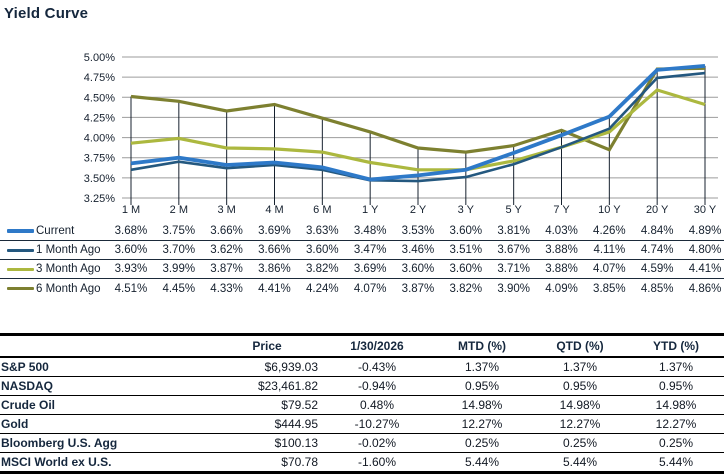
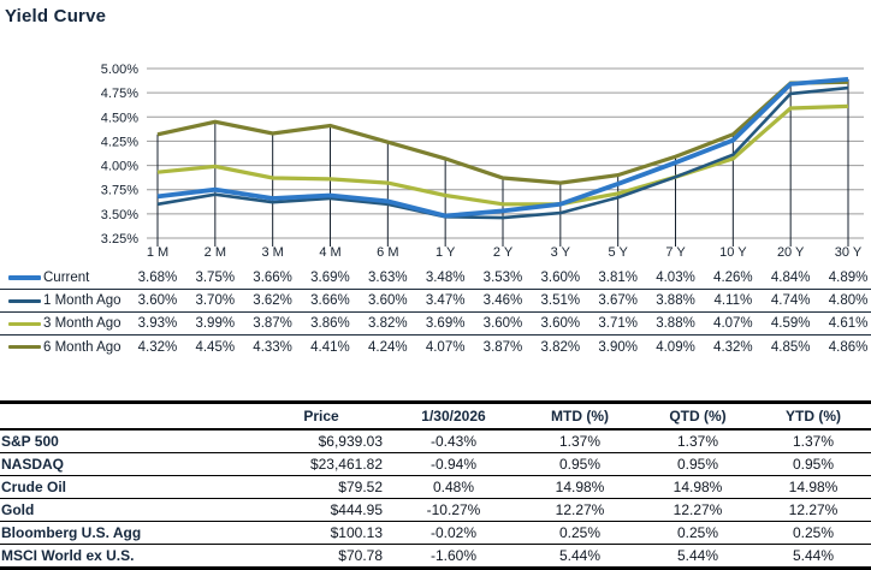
6 Month Ago/1 M: 4.51% -> 4.32%
6 Month Ago/10 Y: 3.85% -> 4.32%
3 Month Ago/30 Y: 4.41% -> 4.61%
